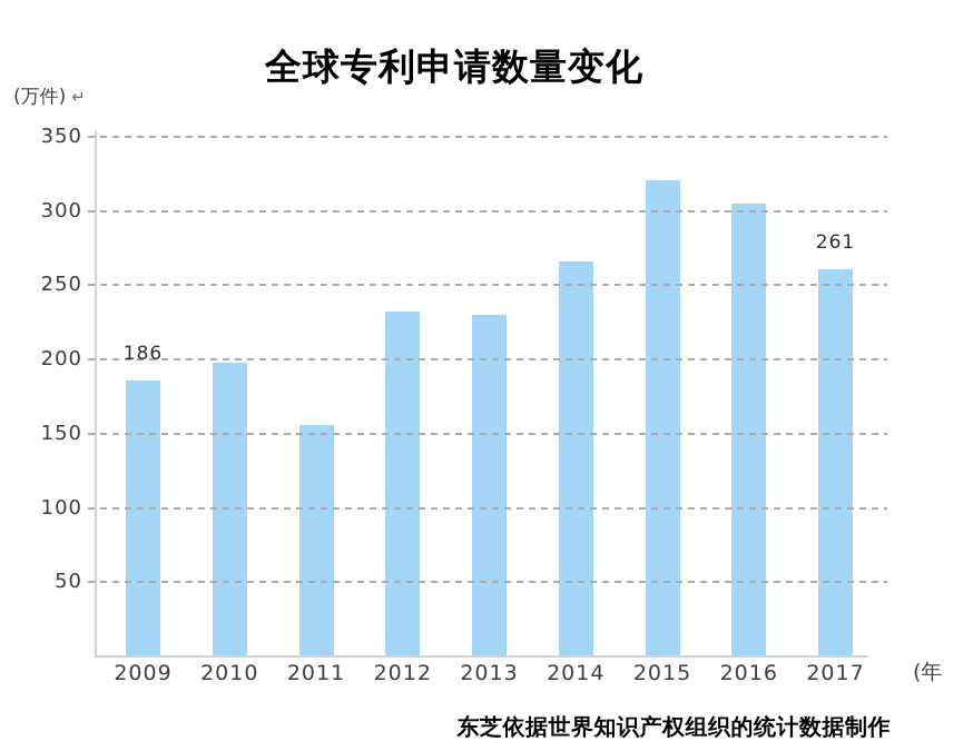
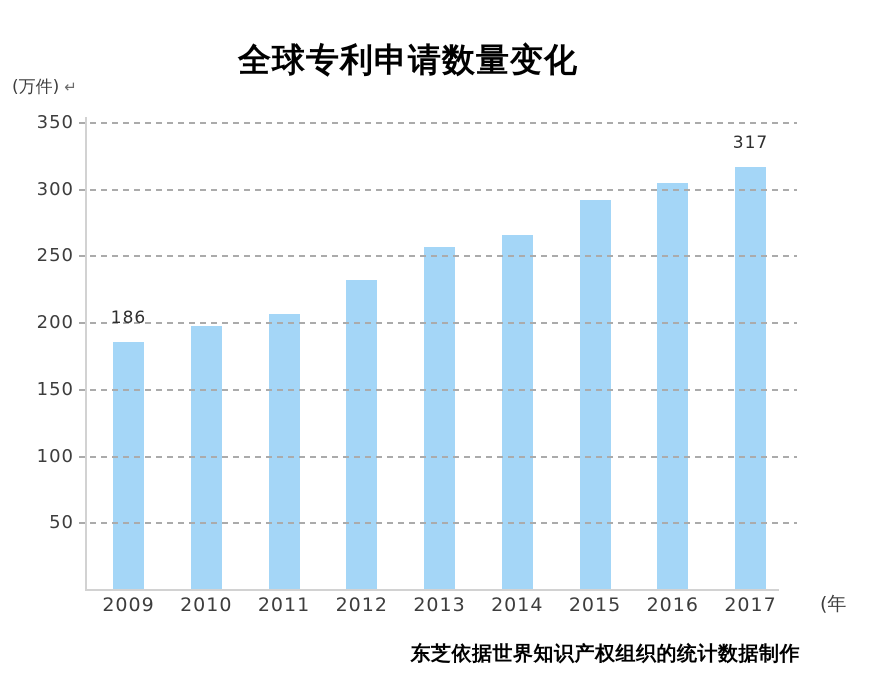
2011: 156 -> 207
2013: 230 -> 257
2015: 321 -> 292
2017: 261 -> 317
